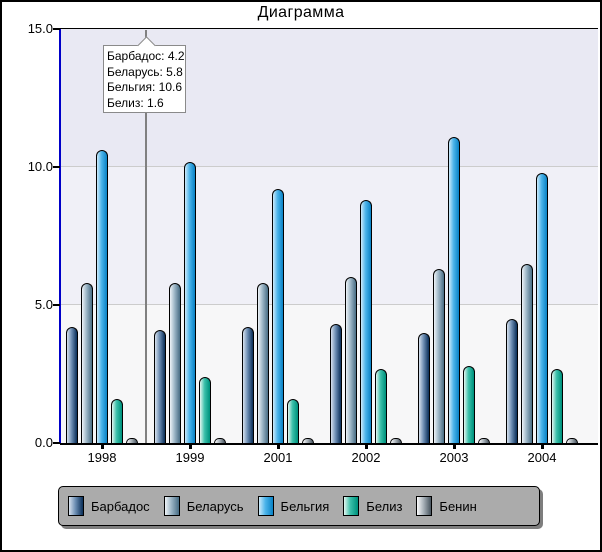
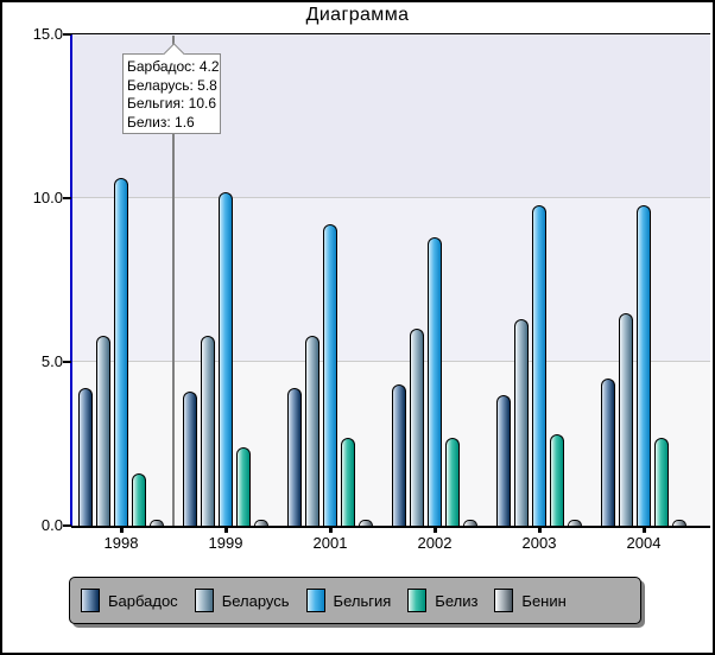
Белиз/2001: 1.6 -> 2.7
Бельгия/2003: 11.1 -> 9.8
